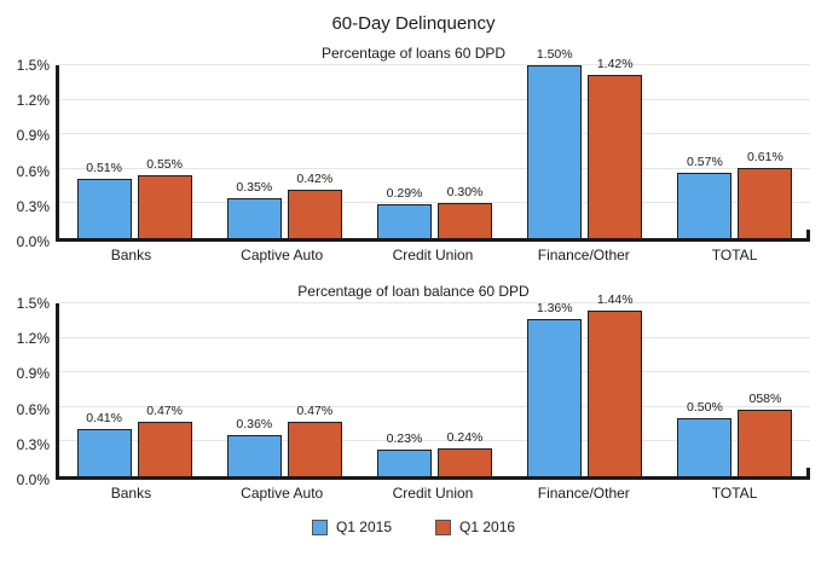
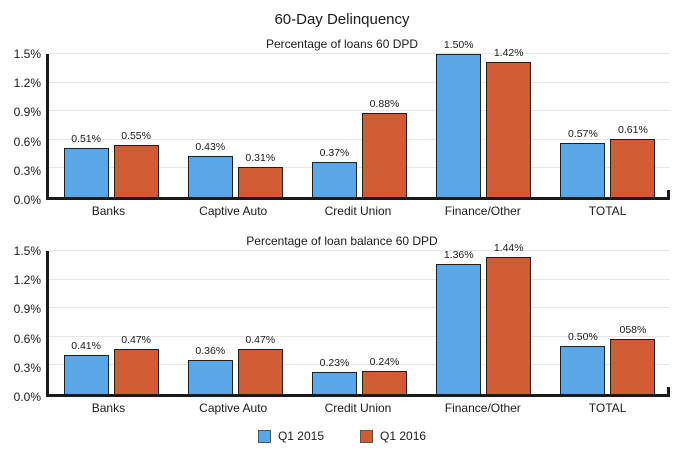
Percentage of loans 60 DPD/Q1 2015/Captive Auto: 0.35% -> 0.43%
Percentage of loans 60 DPD/Q1 2016/Captive Auto: 0.42% -> 0.31%
Percentage of loans 60 DPD/Q1 2015/Credit Union: 0.29% -> 0.37%
Percentage of loans 60 DPD/Q1 2016/Credit Union: 0.30% -> 0.88%
